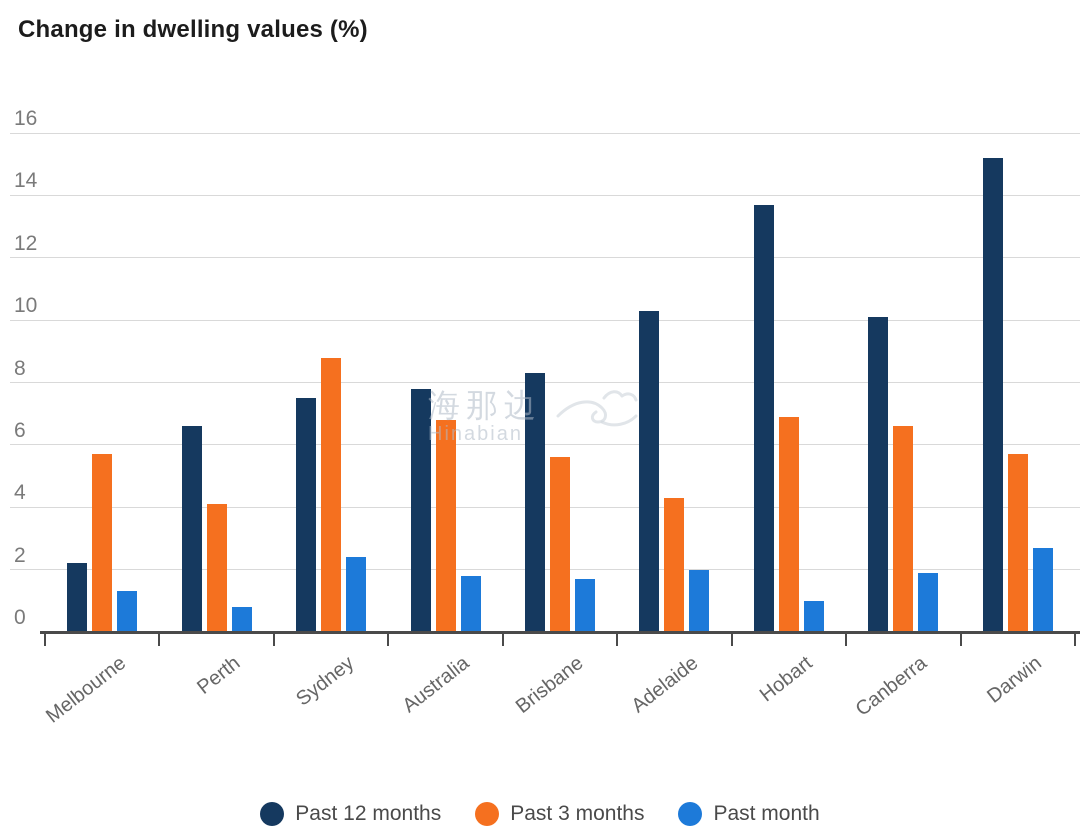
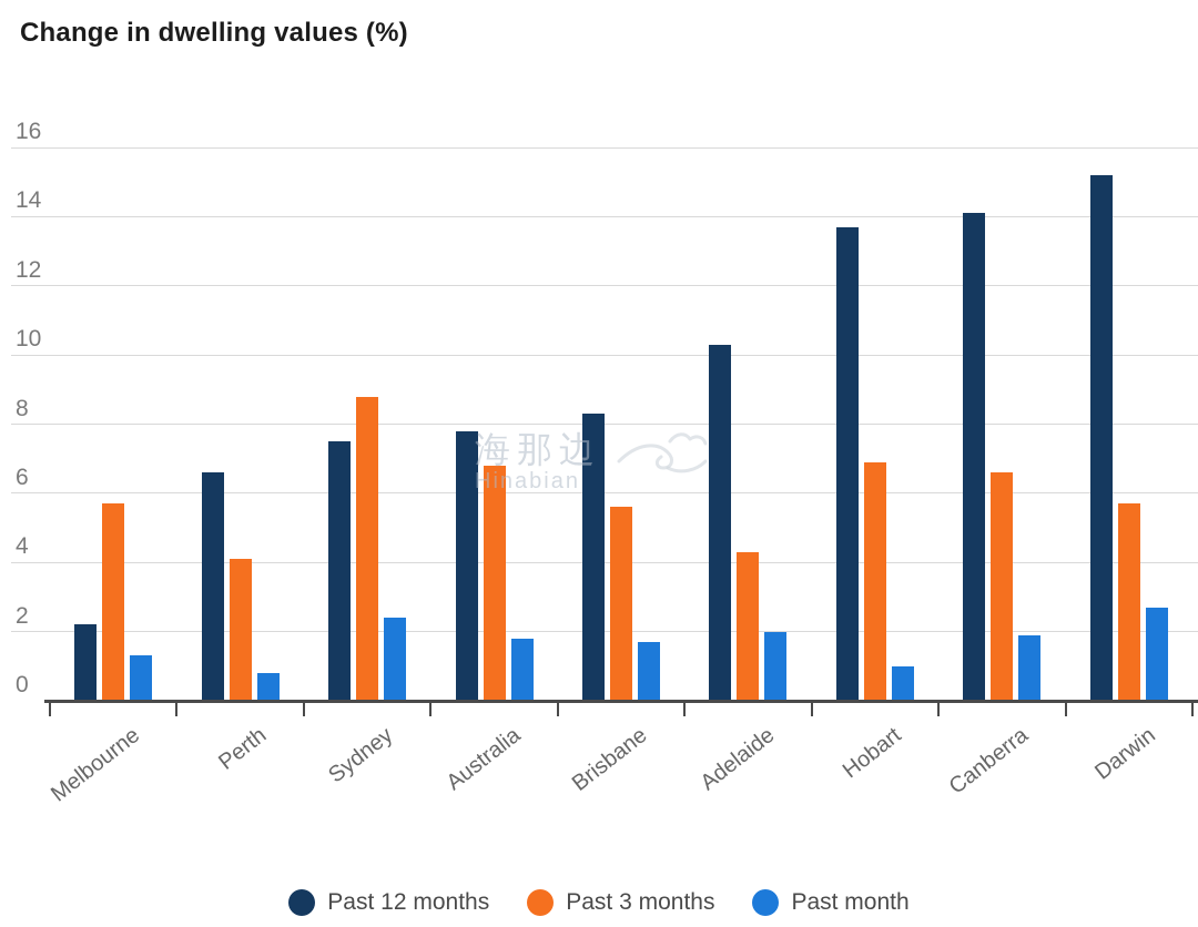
Past 12 months/Canberra: 10.1 -> 14.1
